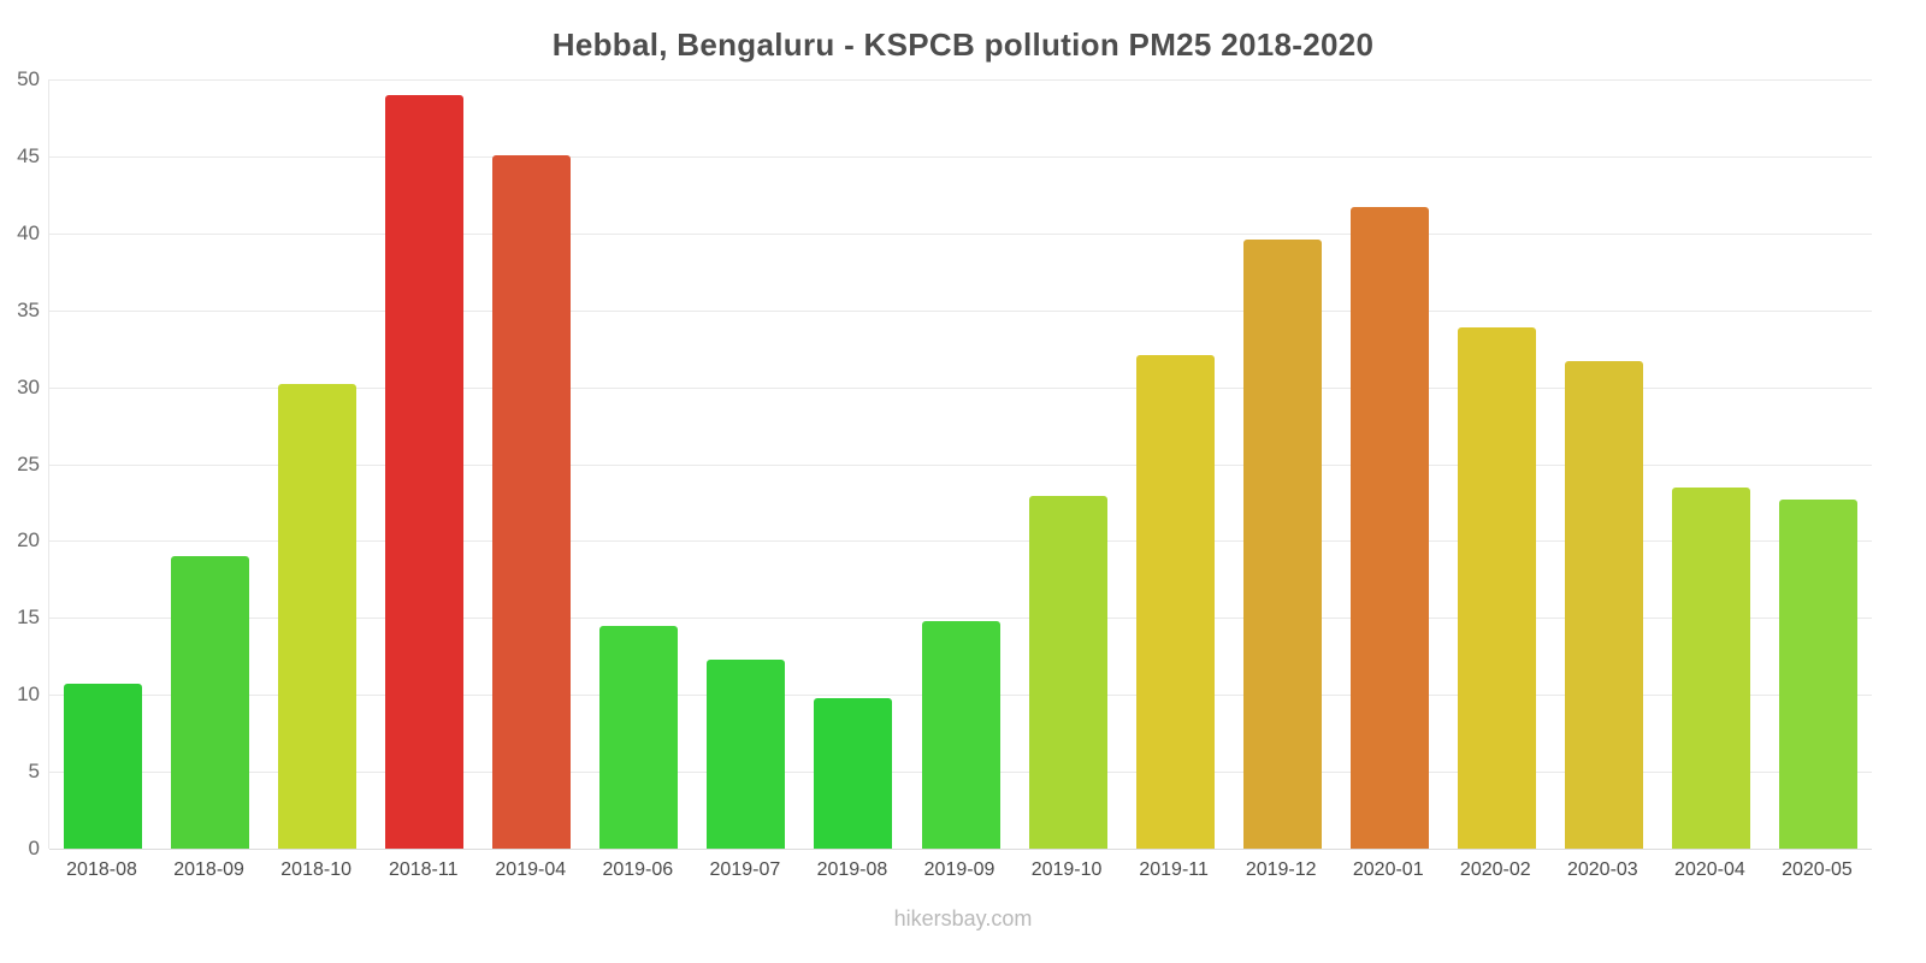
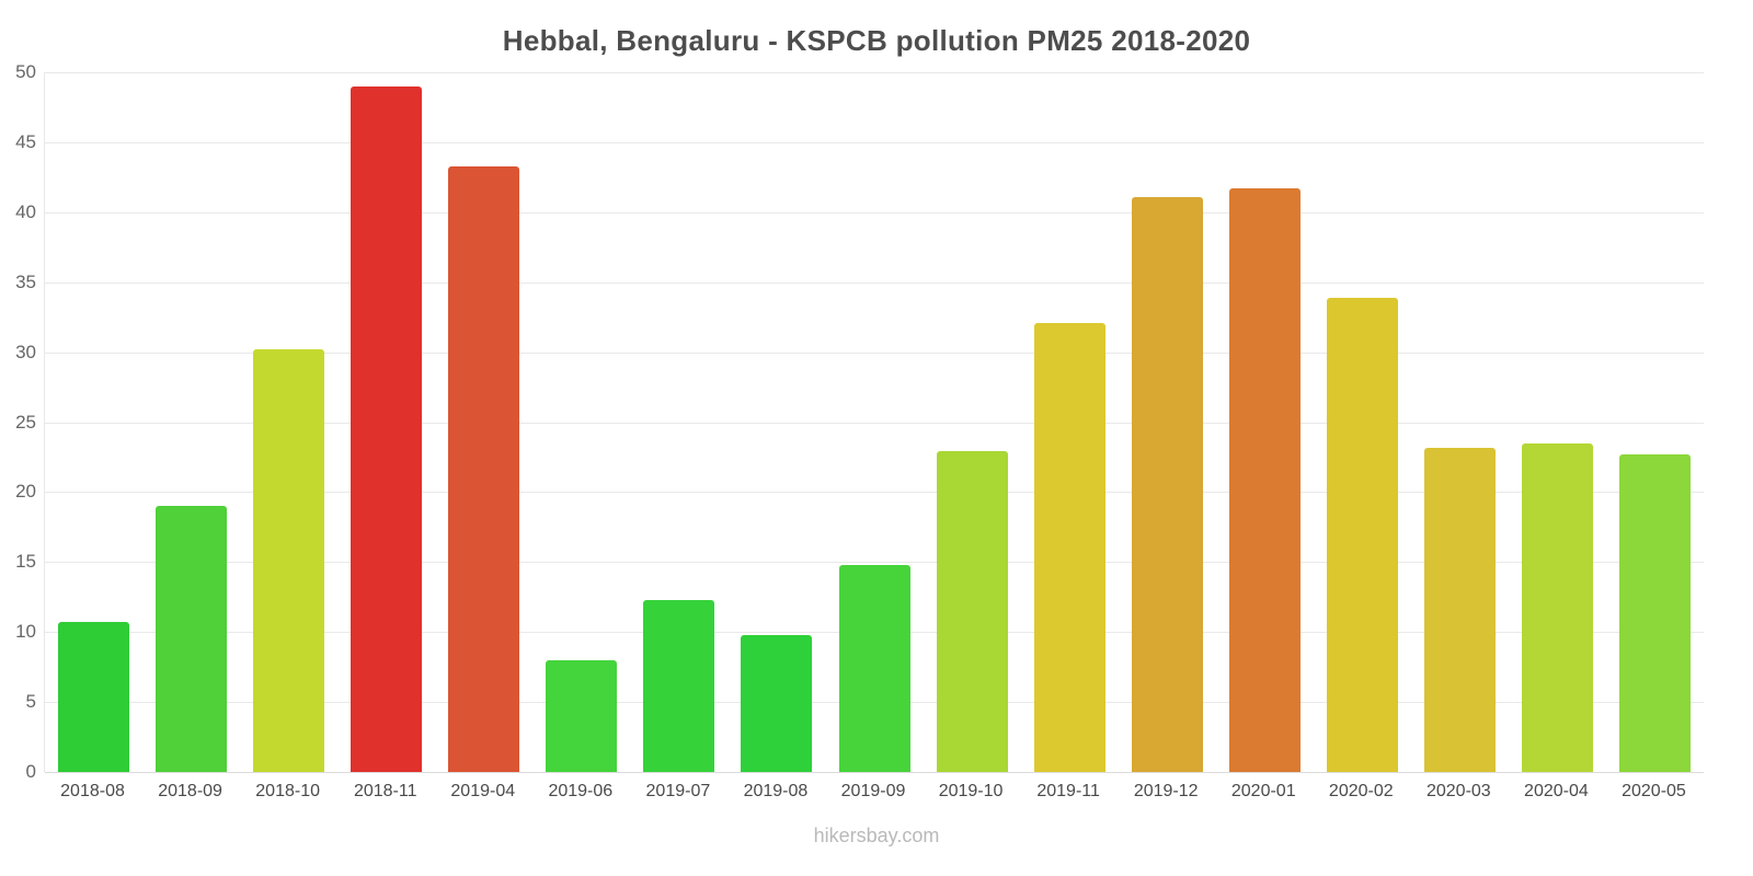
2019-04: 45.1 -> 43.3
2019-06: 14.5 -> 8.0
2019-12: 39.6 -> 41.1
2020-03: 31.7 -> 23.2
